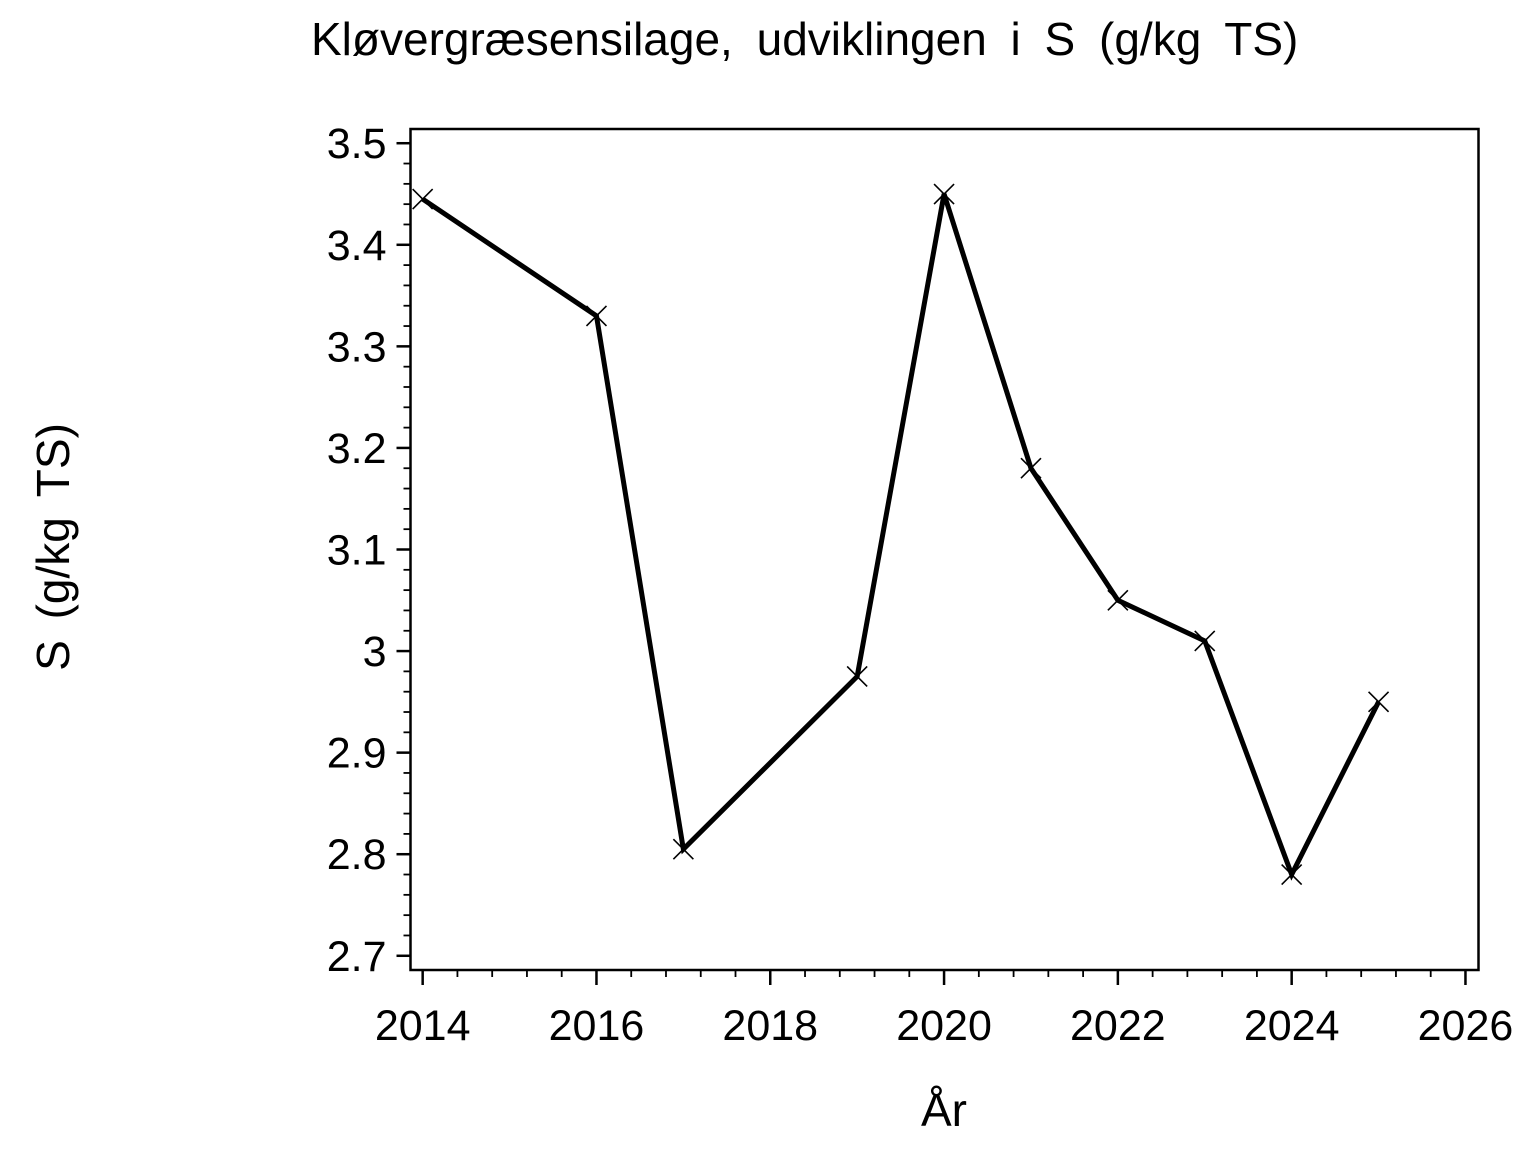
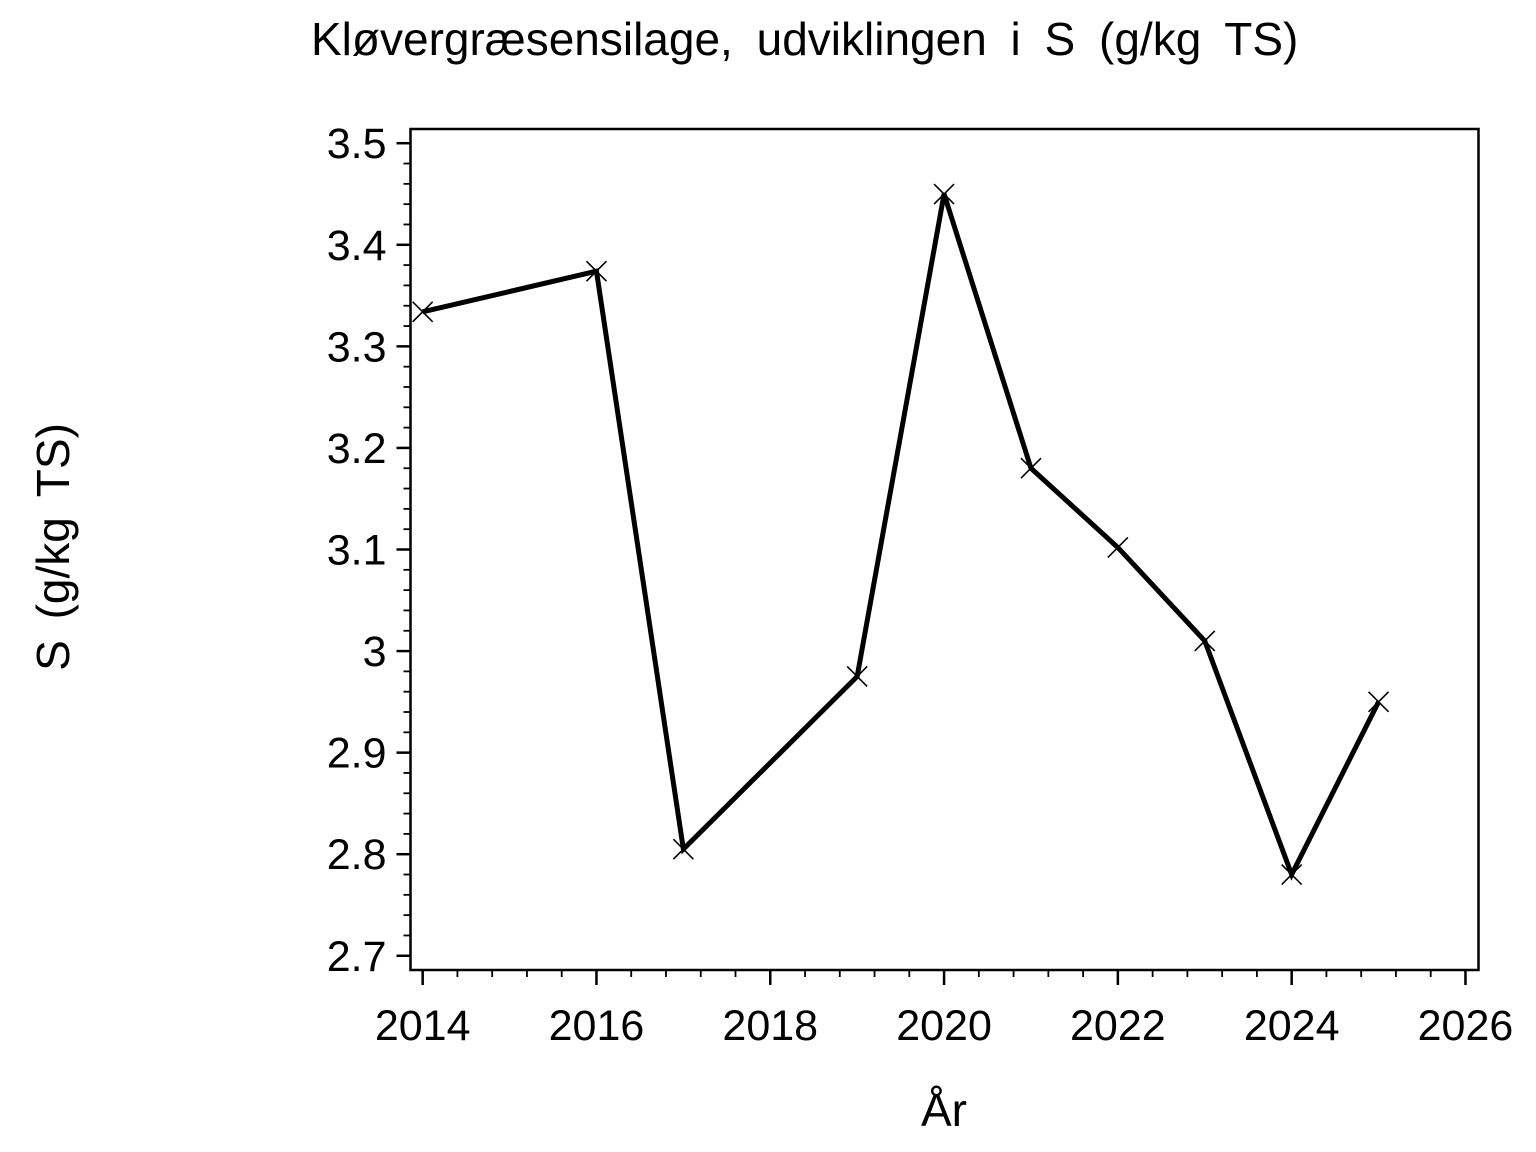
2014: 3.445 -> 3.334
2016: 3.330 -> 3.374
2022: 3.050 -> 3.102
